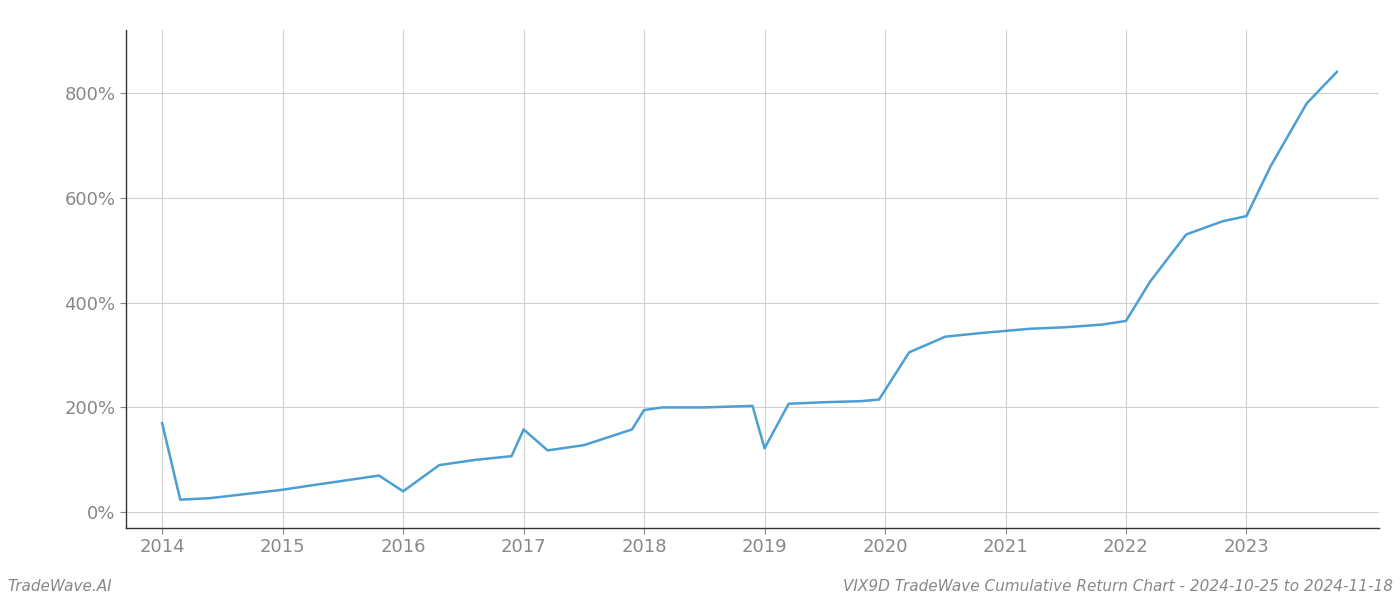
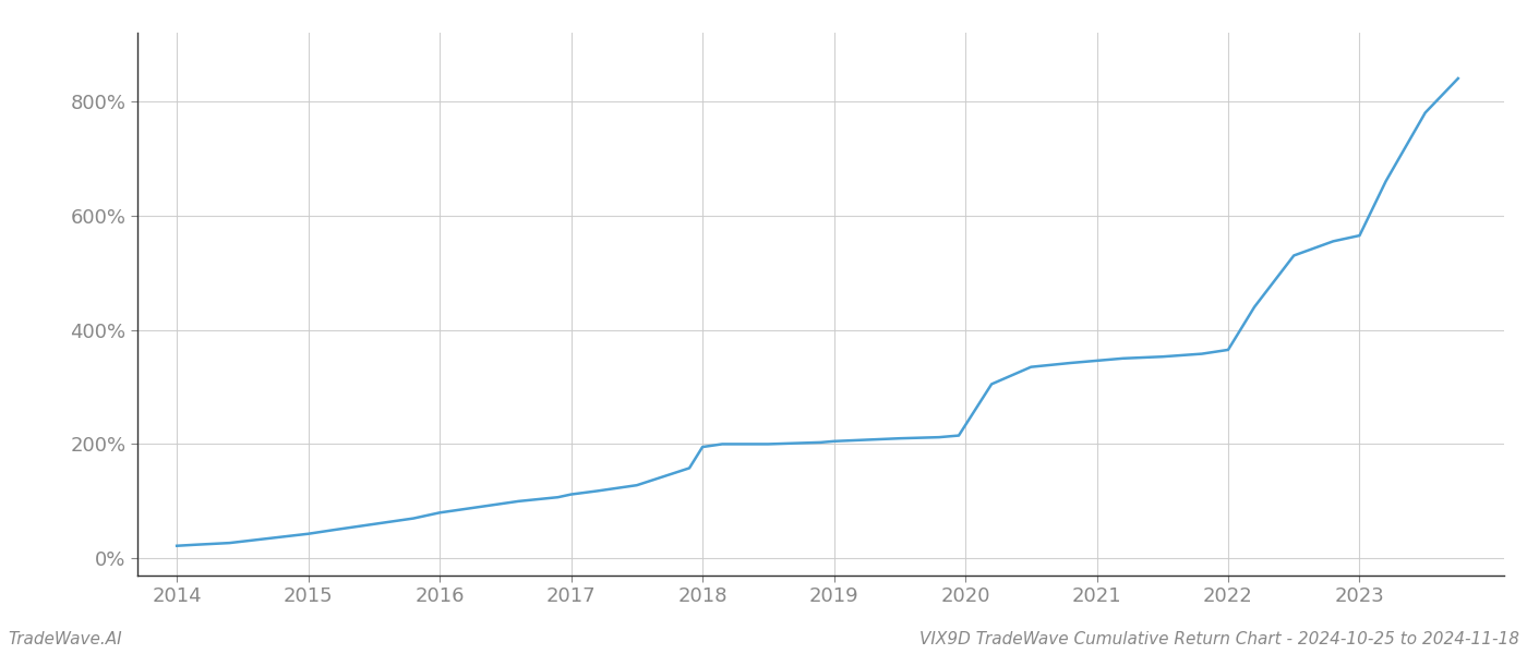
2014: 170% -> 22%
2016: 40% -> 80%
2017: 158% -> 112%
2019: 122% -> 205%
